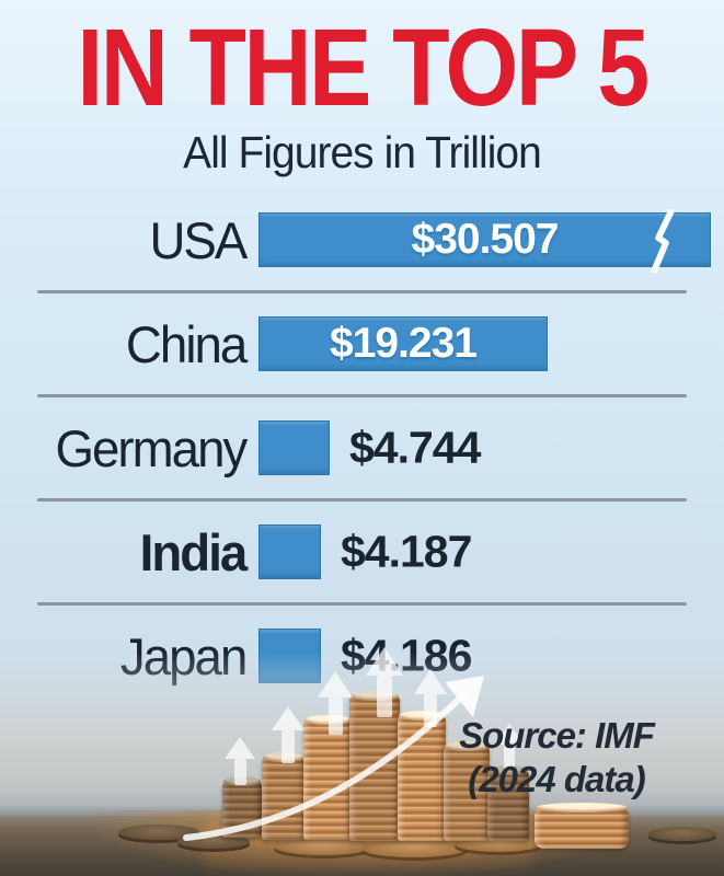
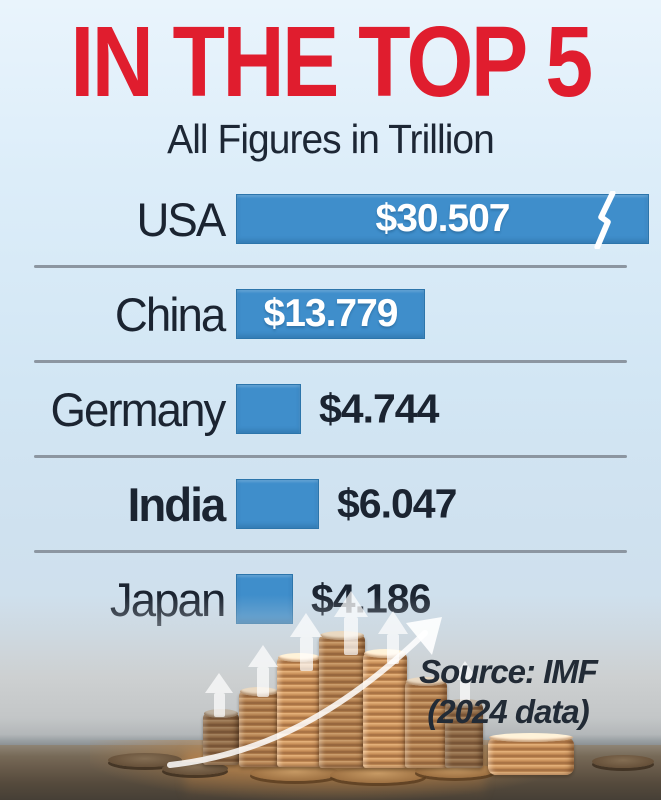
China: $19.231 -> $13.779
India: $4.187 -> $6.047
